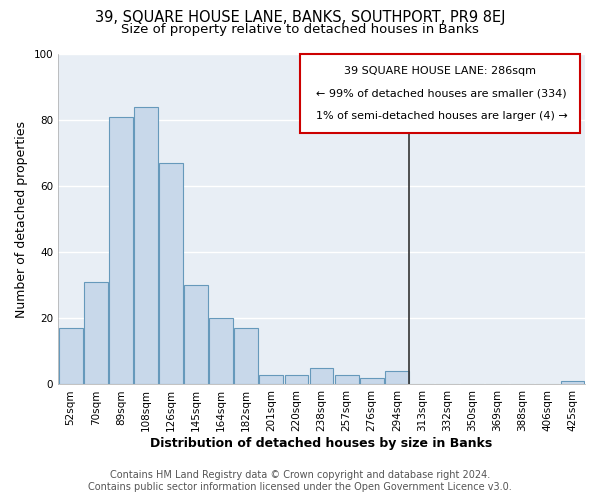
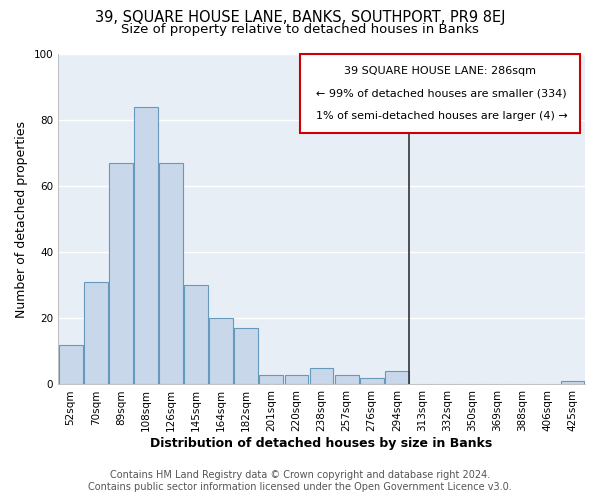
52sqm: 17 -> 12
89sqm: 81 -> 67
